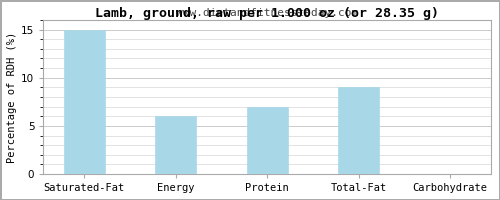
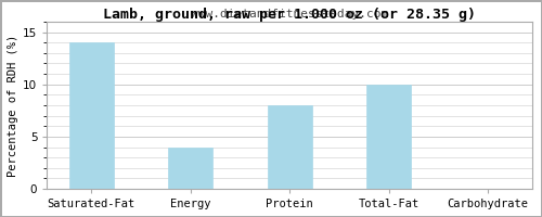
Saturated-Fat: 15 -> 14
Energy: 6 -> 4
Protein: 7 -> 8
Total-Fat: 9 -> 10
